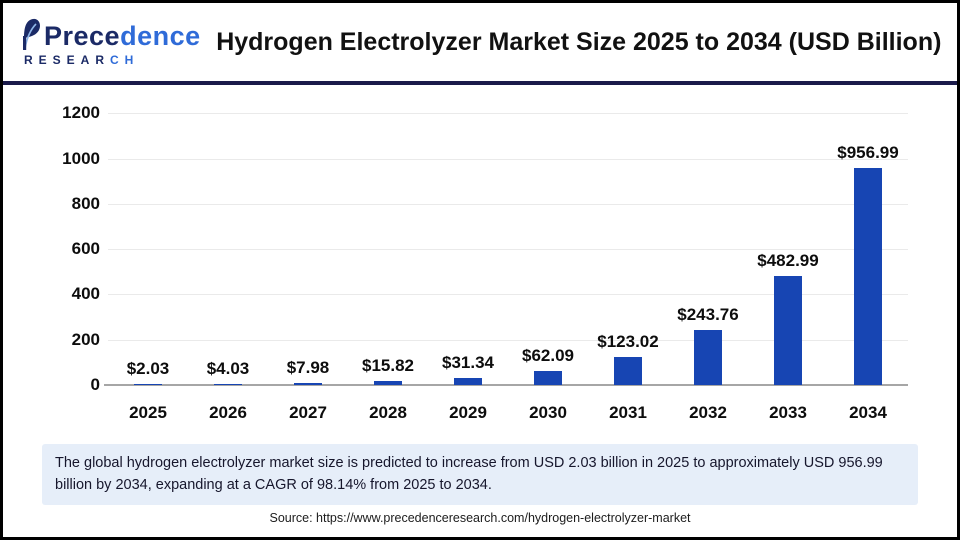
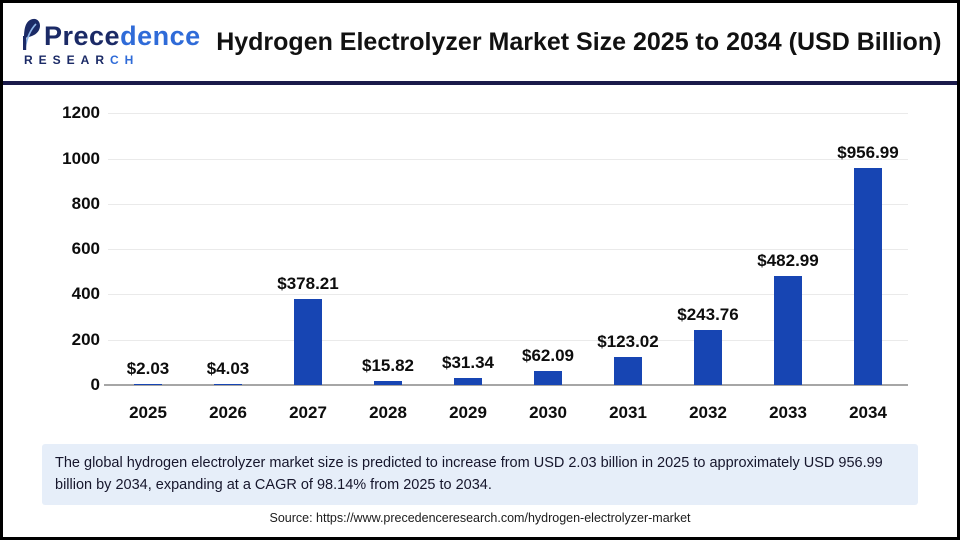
2027: $7.98 -> $378.21
